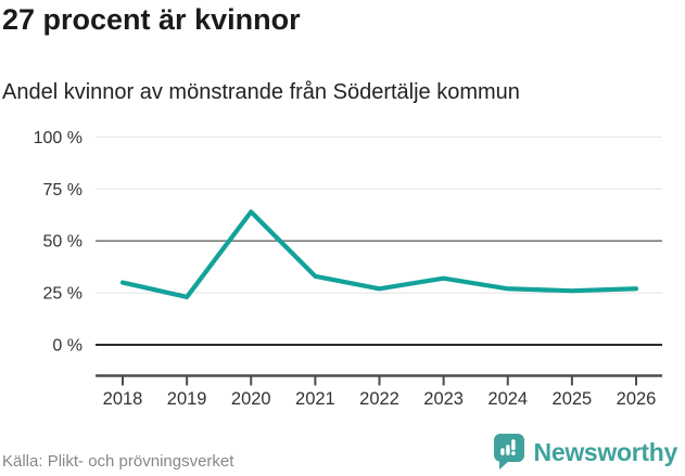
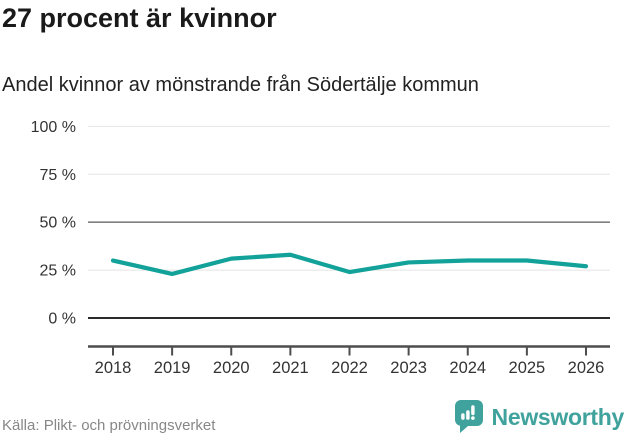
2020: 64% -> 31%
2022: 27% -> 24%
2023: 32% -> 29%
2024: 27% -> 30%
2025: 26% -> 30%
